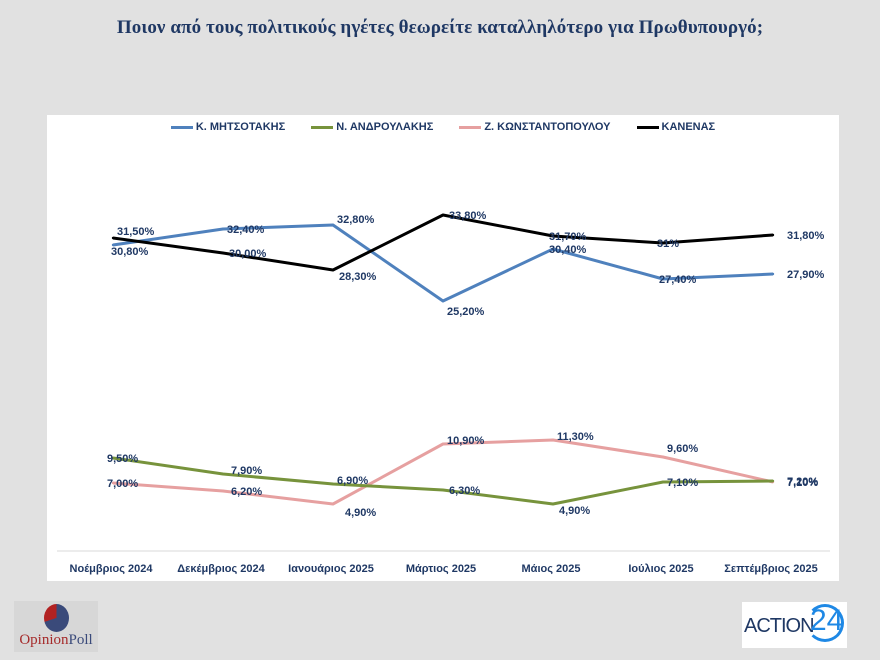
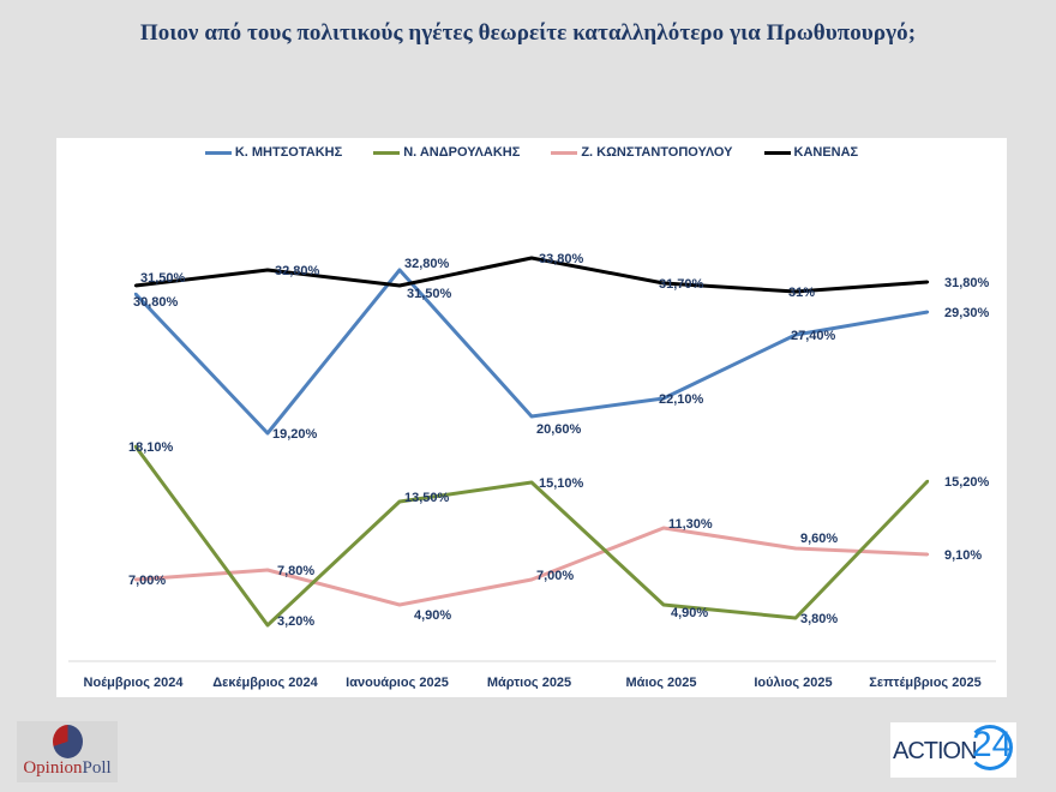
Ν. ΑΝΔΡΟΥΛΑΚΗΣ/Νοέμβριος 2024: 9,50% -> 18,10%
Κ. ΜΗΤΣΟΤΑΚΗΣ/Δεκέμβριος 2024: 32,40% -> 19,20%
Ν. ΑΝΔΡΟΥΛΑΚΗΣ/Δεκέμβριος 2024: 7,90% -> 3,20%
Ζ. ΚΩΝΣΤΑΝΤΟΠΟΥΛΟΥ/Δεκέμβριος 2024: 6,20% -> 7,80%
ΚΑΝΕΝΑΣ/Δεκέμβριος 2024: 30,00% -> 32,80%
Ν. ΑΝΔΡΟΥΛΑΚΗΣ/Ιανουάριος 2025: 6,90% -> 13,50%
ΚΑΝΕΝΑΣ/Ιανουάριος 2025: 28,30% -> 31,50%
Κ. ΜΗΤΣΟΤΑΚΗΣ/Μάρτιος 2025: 25,20% -> 20,60%
Ν. ΑΝΔΡΟΥΛΑΚΗΣ/Μάρτιος 2025: 6,30% -> 15,10%
Ζ. ΚΩΝΣΤΑΝΤΟΠΟΥΛΟΥ/Μάρτιος 2025: 10,90% -> 7,00%
Κ. ΜΗΤΣΟΤΑΚΗΣ/Μάιος 2025: 30,40% -> 22,10%
Ν. ΑΝΔΡΟΥΛΑΚΗΣ/Ιούλιος 2025: 7,10% -> 3,80%
Κ. ΜΗΤΣΟΤΑΚΗΣ/Σεπτέμβριος 2025: 27,90% -> 29,30%
Ν. ΑΝΔΡΟΥΛΑΚΗΣ/Σεπτέμβριος 2025: 7,20% -> 15,20%
Ζ. ΚΩΝΣΤΑΝΤΟΠΟΥΛΟΥ/Σεπτέμβριος 2025: 7,10% -> 9,10%
